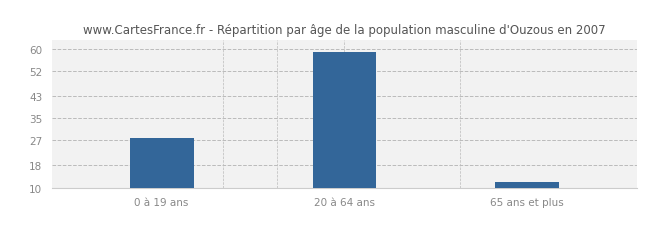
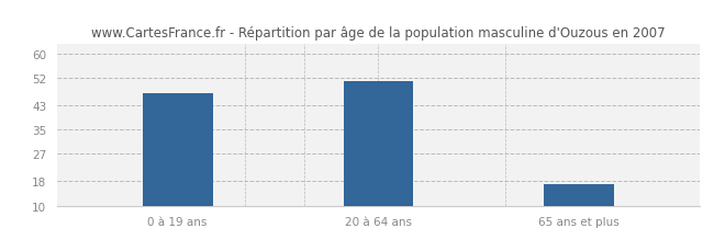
0 à 19 ans: 28 -> 47
20 à 64 ans: 59 -> 51
65 ans et plus: 12 -> 17
